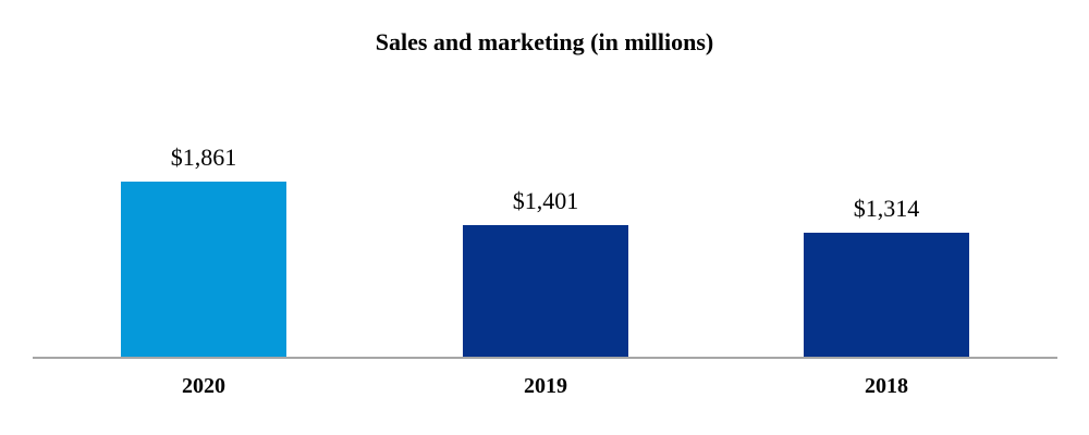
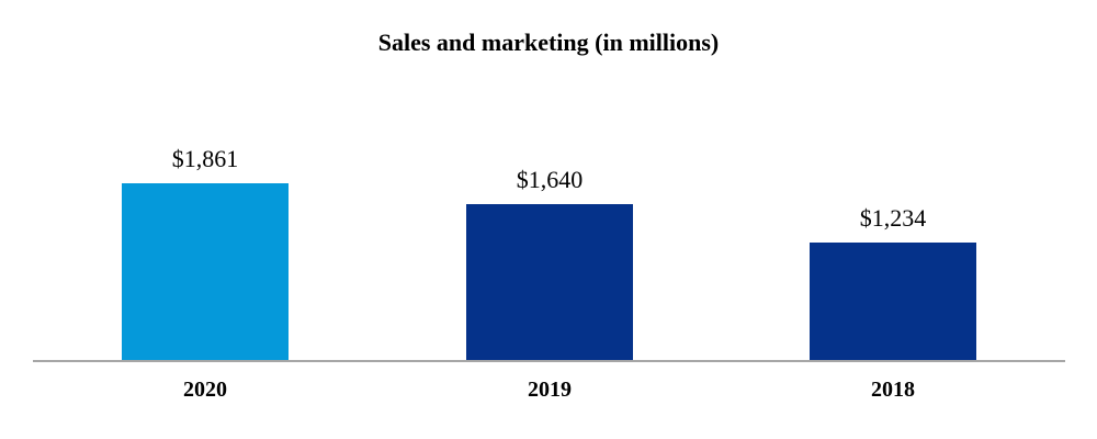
2019: $1,401 -> $1,640
2018: $1,314 -> $1,234
